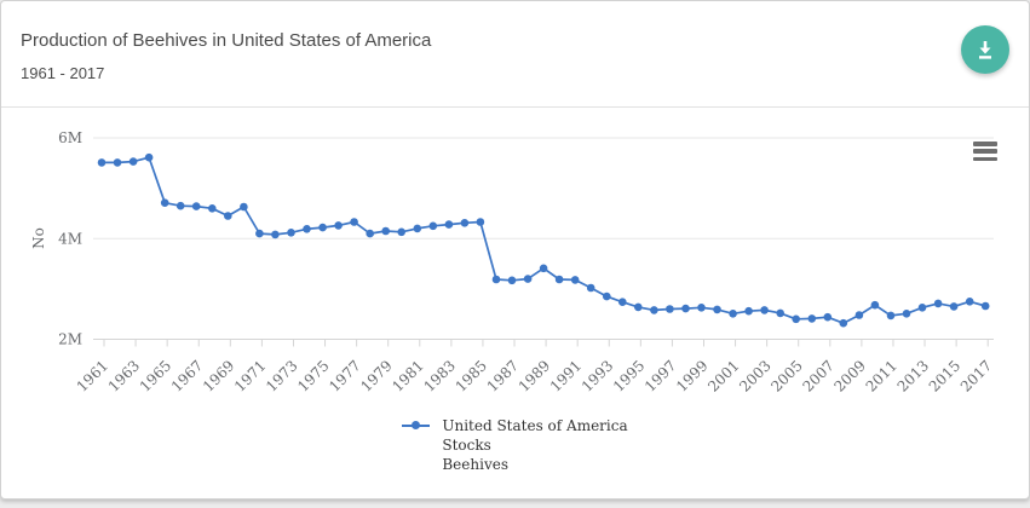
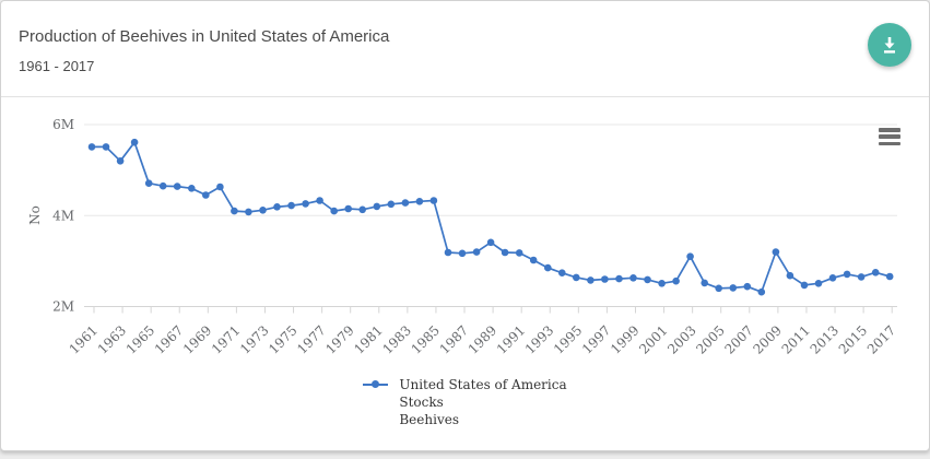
1963: 5.5M -> 5.2M
2003: 2.6M -> 3.1M
2009: 2.5M -> 3.2M
